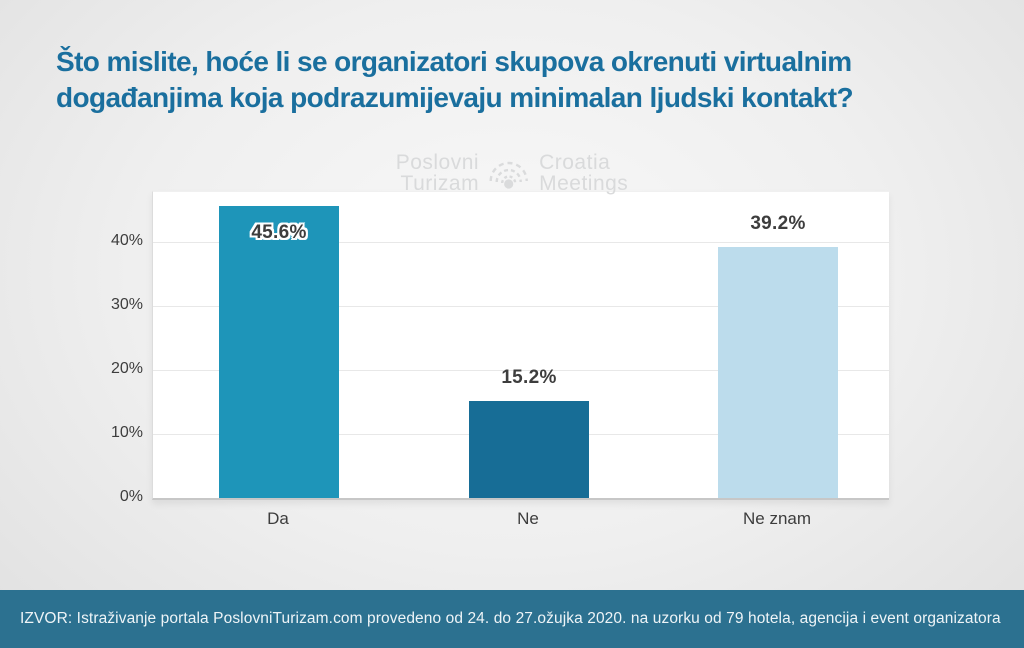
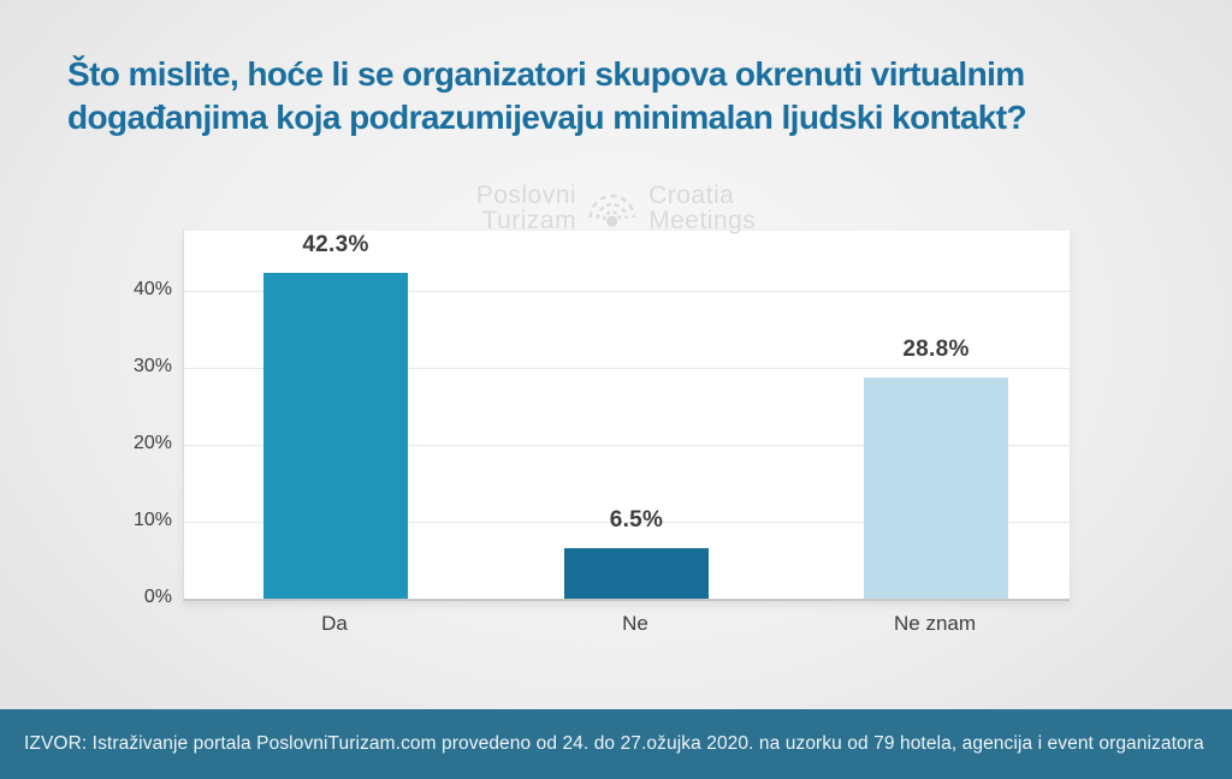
Da: 45.6% -> 42.3%
Ne: 15.2% -> 6.5%
Ne znam: 39.2% -> 28.8%
